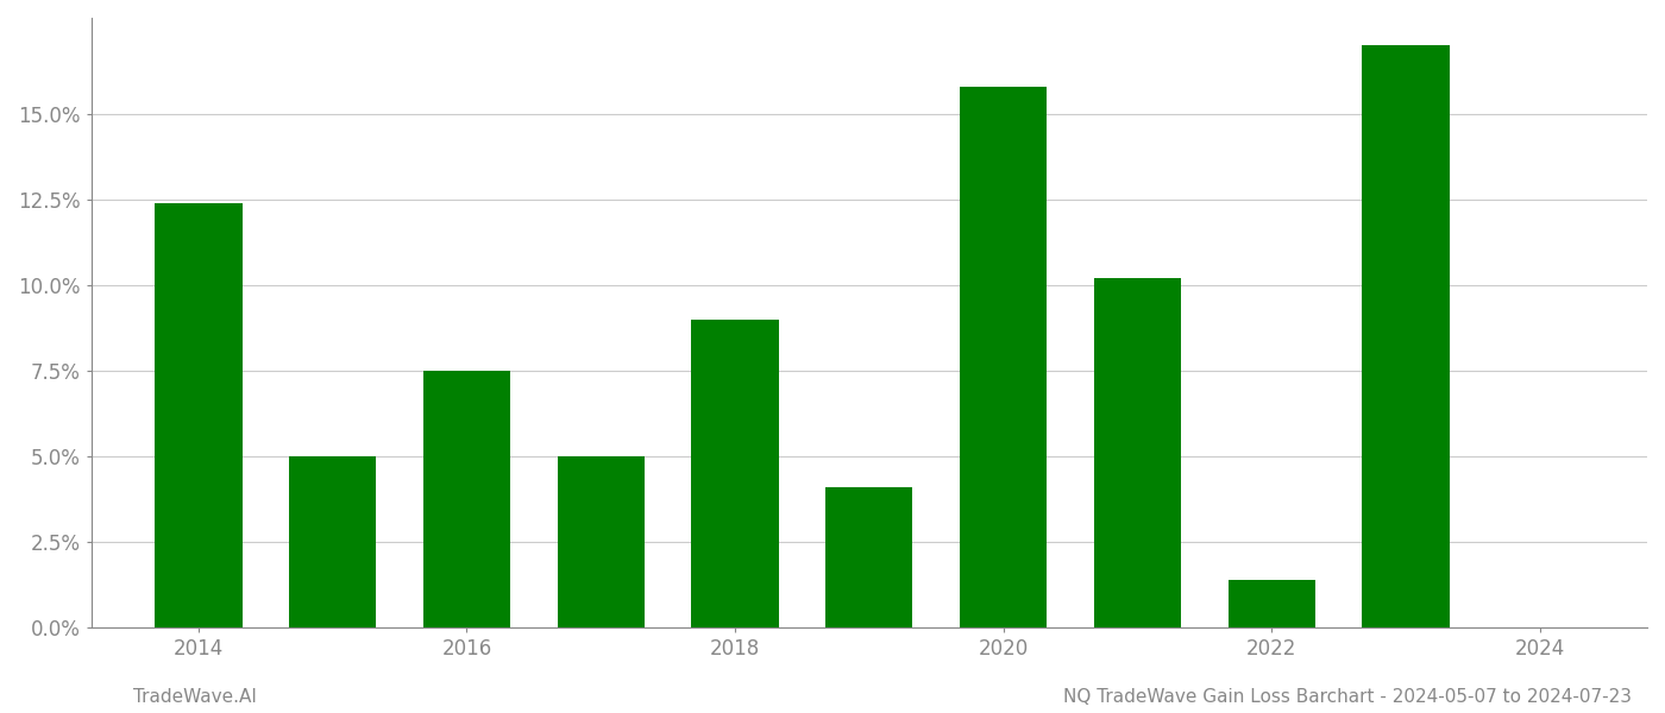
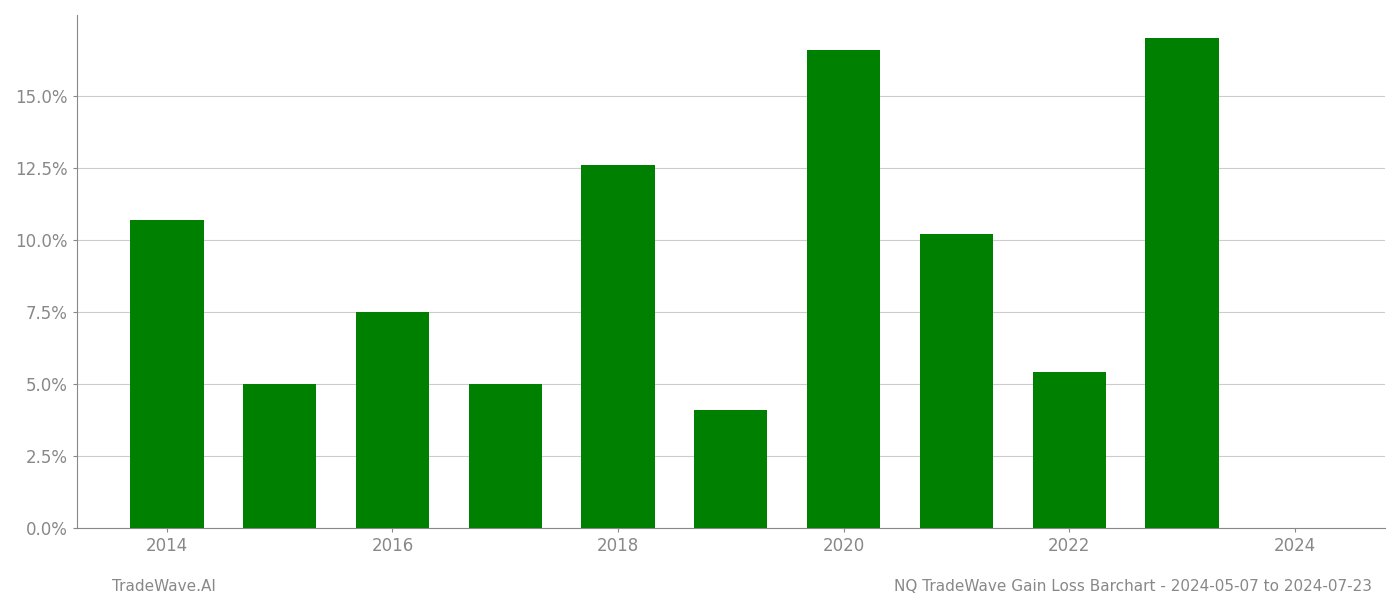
2014: 12.4% -> 10.7%
2018: 9.0% -> 12.6%
2020: 15.8% -> 16.6%
2022: 1.4% -> 5.4%
